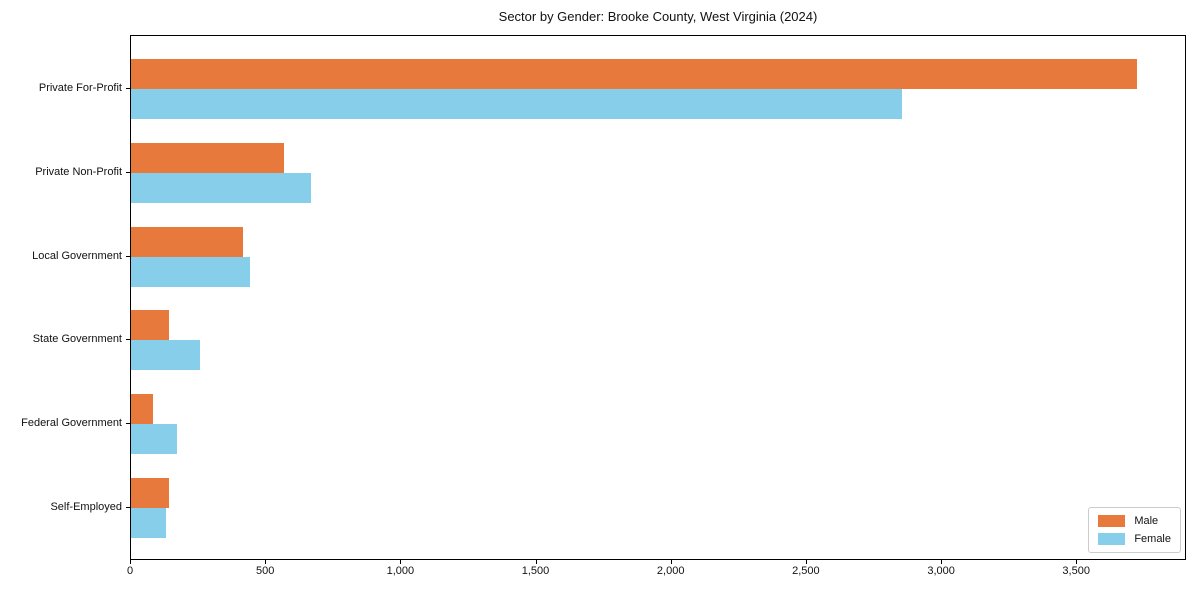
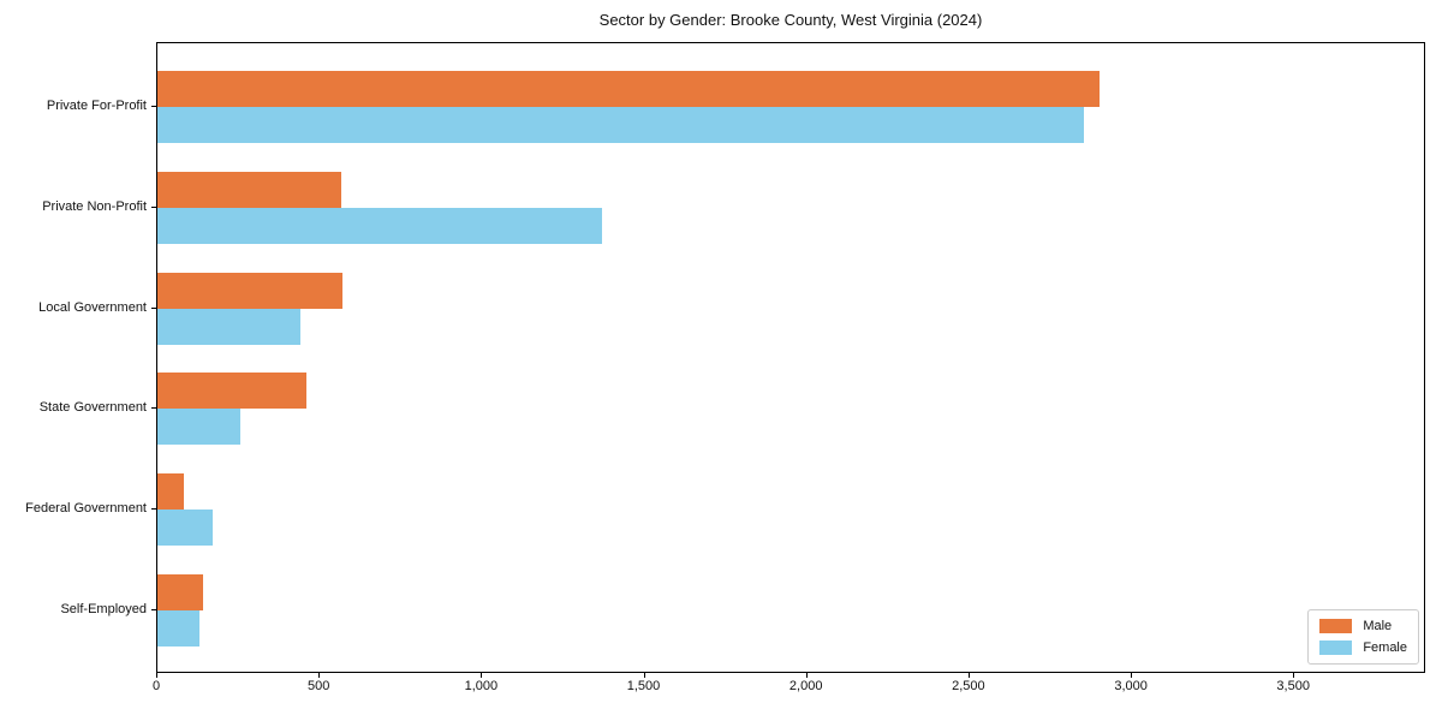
Male/Private For-Profit: 3720 -> 2900
Female/Private Non-Profit: 660 -> 1370
Male/Local Government: 420 -> 570
Male/State Government: 140 -> 460
